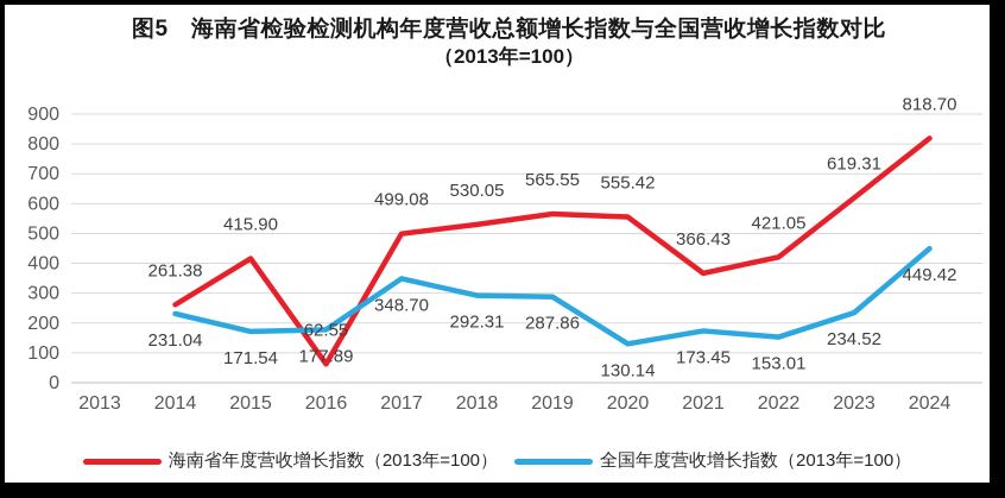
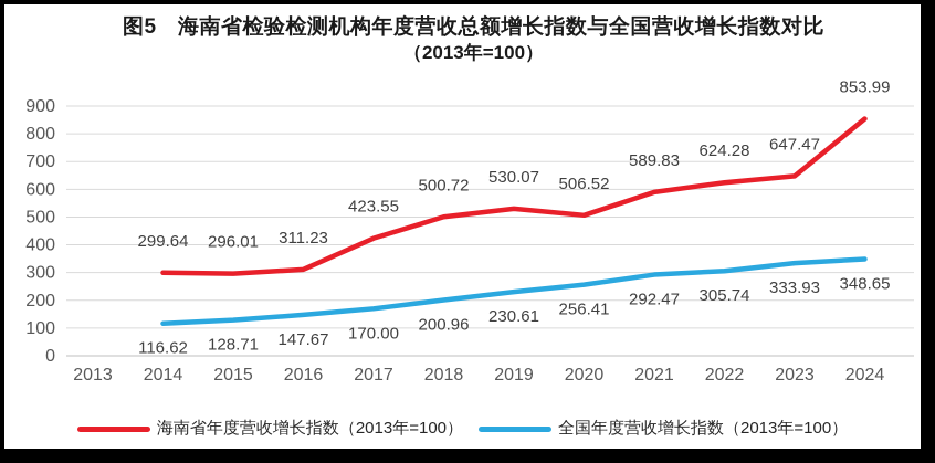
海南省年度营收增长指数（2013年=100）/2014: 261.38 -> 299.64
全国年度营收增长指数（2013年=100）/2014: 231.04 -> 116.62
海南省年度营收增长指数（2013年=100）/2015: 415.90 -> 296.01
全国年度营收增长指数（2013年=100）/2015: 171.54 -> 128.71
海南省年度营收增长指数（2013年=100）/2016: 62.55 -> 311.23
全国年度营收增长指数（2013年=100）/2016: 177.89 -> 147.67
海南省年度营收增长指数（2013年=100）/2017: 499.08 -> 423.55
全国年度营收增长指数（2013年=100）/2017: 348.70 -> 170.00
海南省年度营收增长指数（2013年=100）/2018: 530.05 -> 500.72
全国年度营收增长指数（2013年=100）/2018: 292.31 -> 200.96
海南省年度营收增长指数（2013年=100）/2019: 565.55 -> 530.07
全国年度营收增长指数（2013年=100）/2019: 287.86 -> 230.61
海南省年度营收增长指数（2013年=100）/2020: 555.42 -> 506.52
全国年度营收增长指数（2013年=100）/2020: 130.14 -> 256.41
海南省年度营收增长指数（2013年=100）/2021: 366.43 -> 589.83
全国年度营收增长指数（2013年=100）/2021: 173.45 -> 292.47
海南省年度营收增长指数（2013年=100）/2022: 421.05 -> 624.28
全国年度营收增长指数（2013年=100）/2022: 153.01 -> 305.74
海南省年度营收增长指数（2013年=100）/2023: 619.31 -> 647.47
全国年度营收增长指数（2013年=100）/2023: 234.52 -> 333.93
海南省年度营收增长指数（2013年=100）/2024: 818.70 -> 853.99
全国年度营收增长指数（2013年=100）/2024: 449.42 -> 348.65
